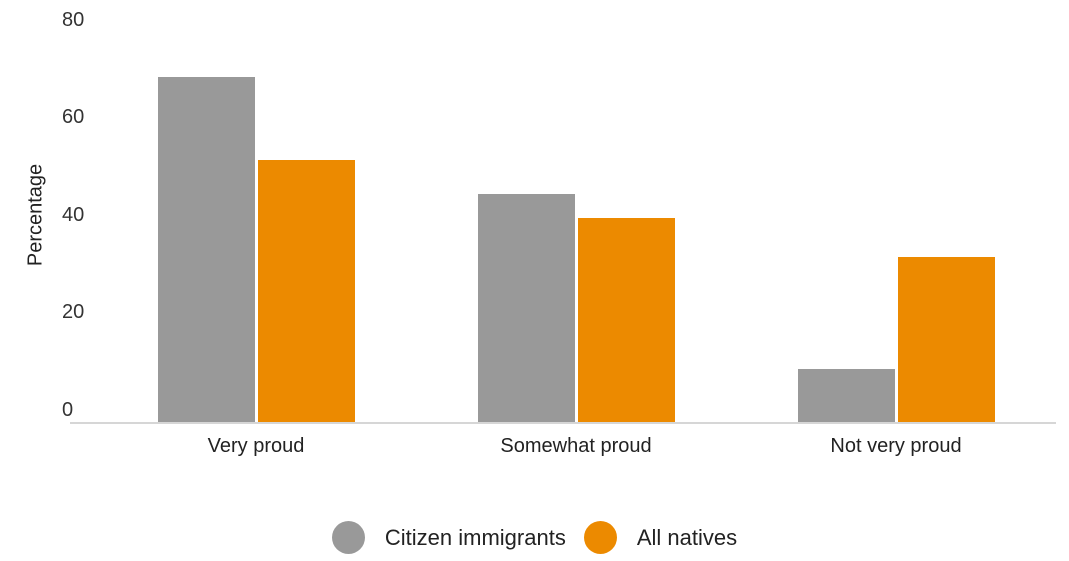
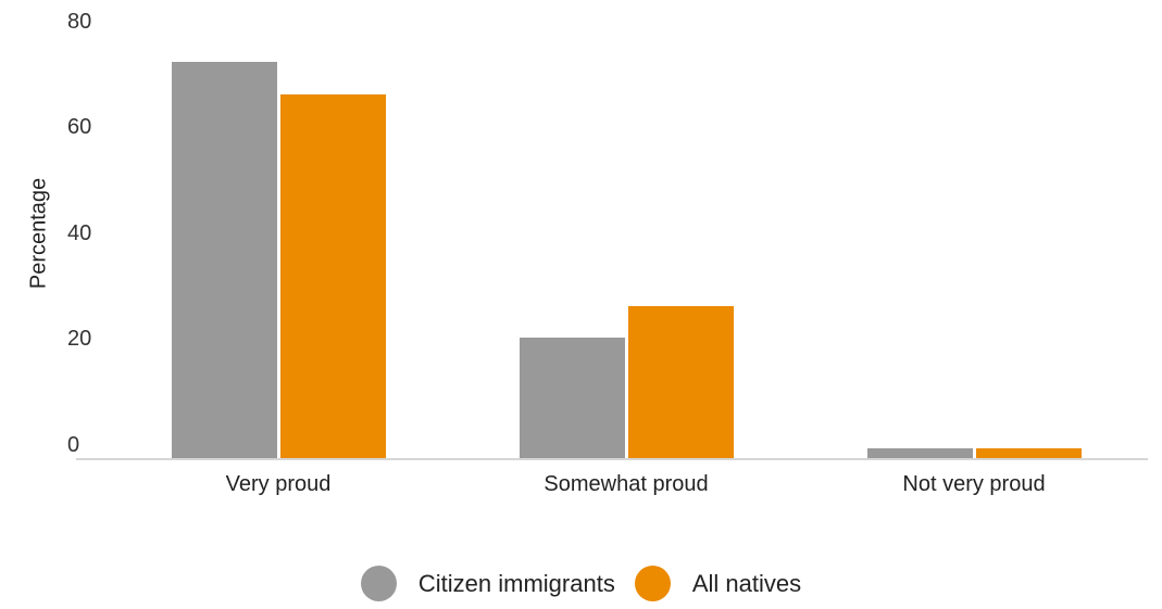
Citizen immigrants/Very proud: 71 -> 75
All natives/Very proud: 54 -> 69
Citizen immigrants/Somewhat proud: 47 -> 23
All natives/Somewhat proud: 42 -> 29
Citizen immigrants/Not very proud: 11 -> 2
All natives/Not very proud: 34 -> 2
